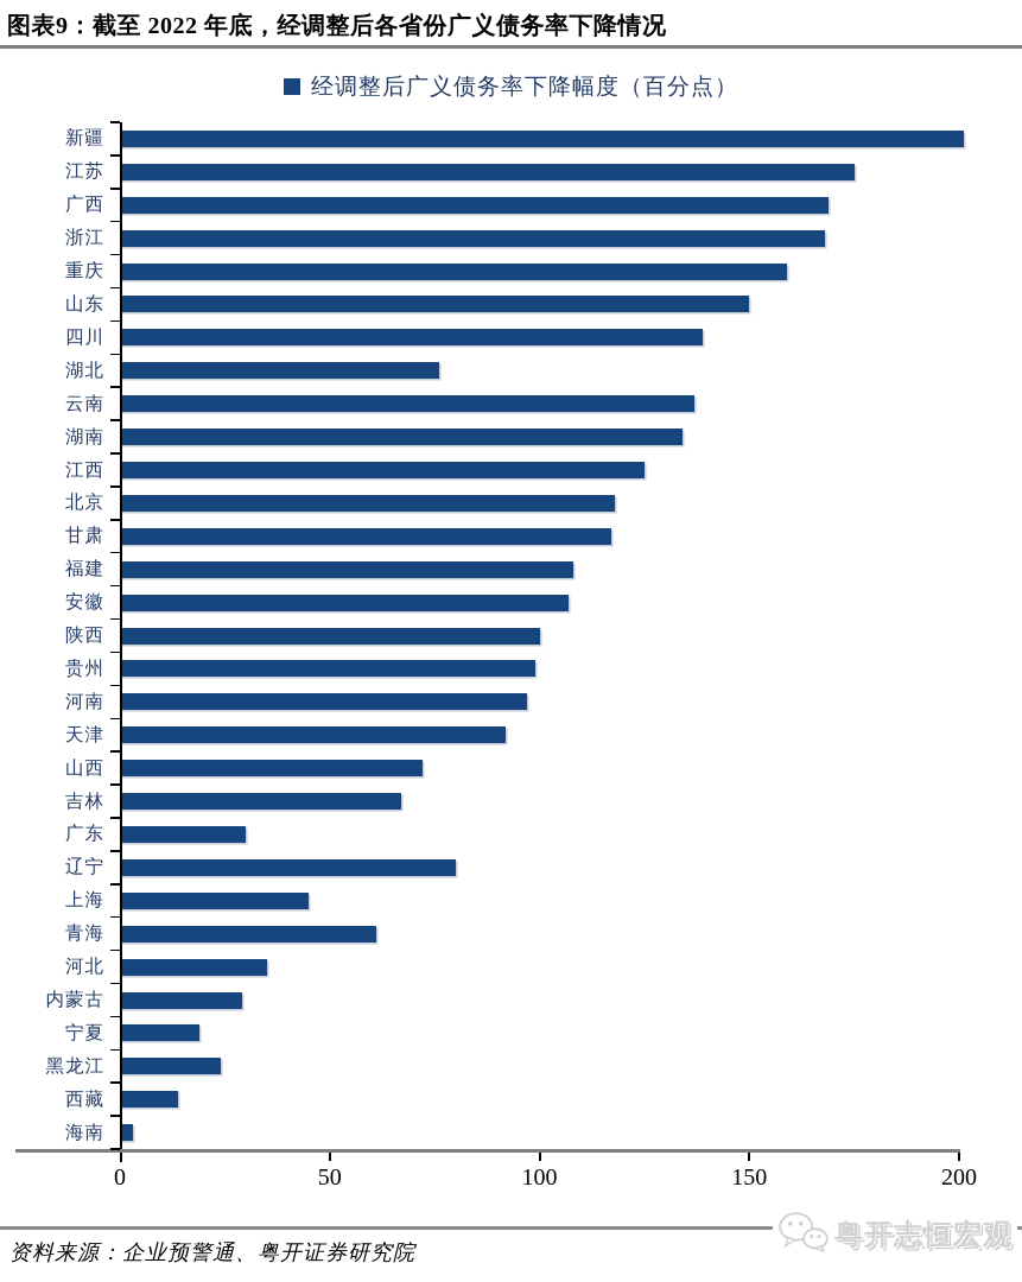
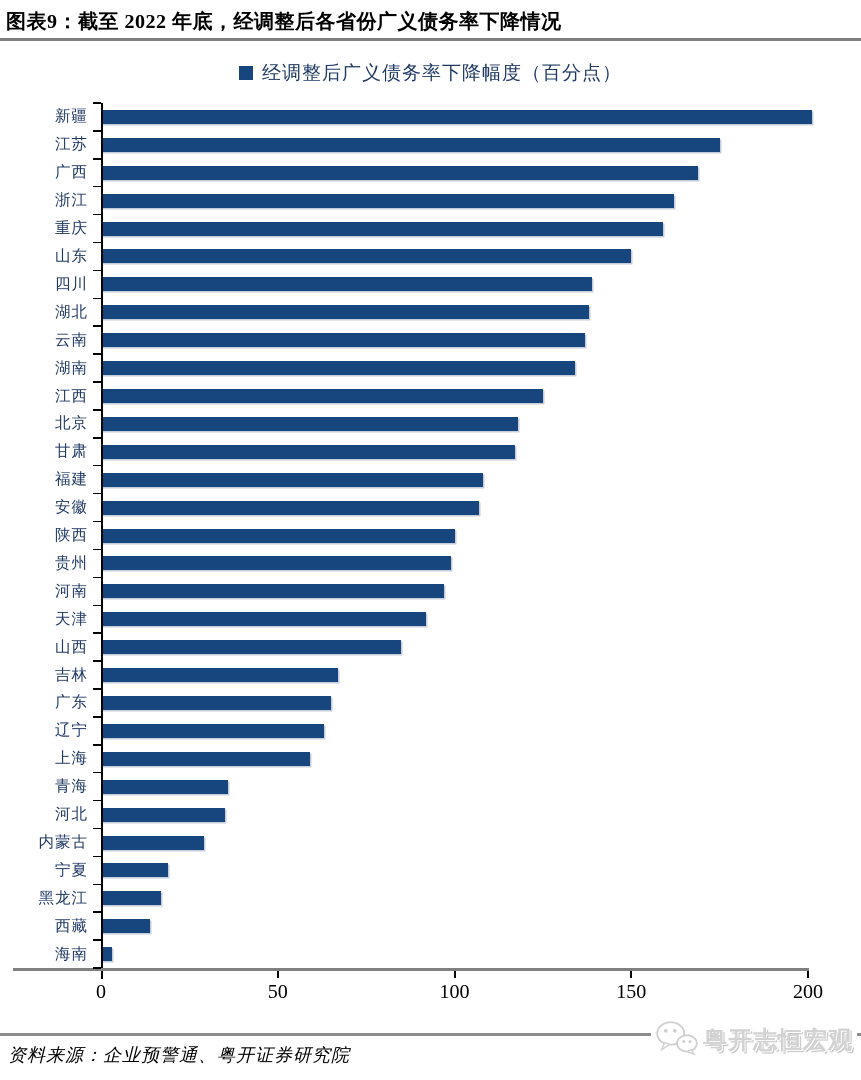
浙江: 168 -> 162
湖北: 76 -> 138
山西: 72 -> 85
广东: 30 -> 65
辽宁: 80 -> 63
上海: 45 -> 59
青海: 61 -> 36
黑龙江: 24 -> 17
